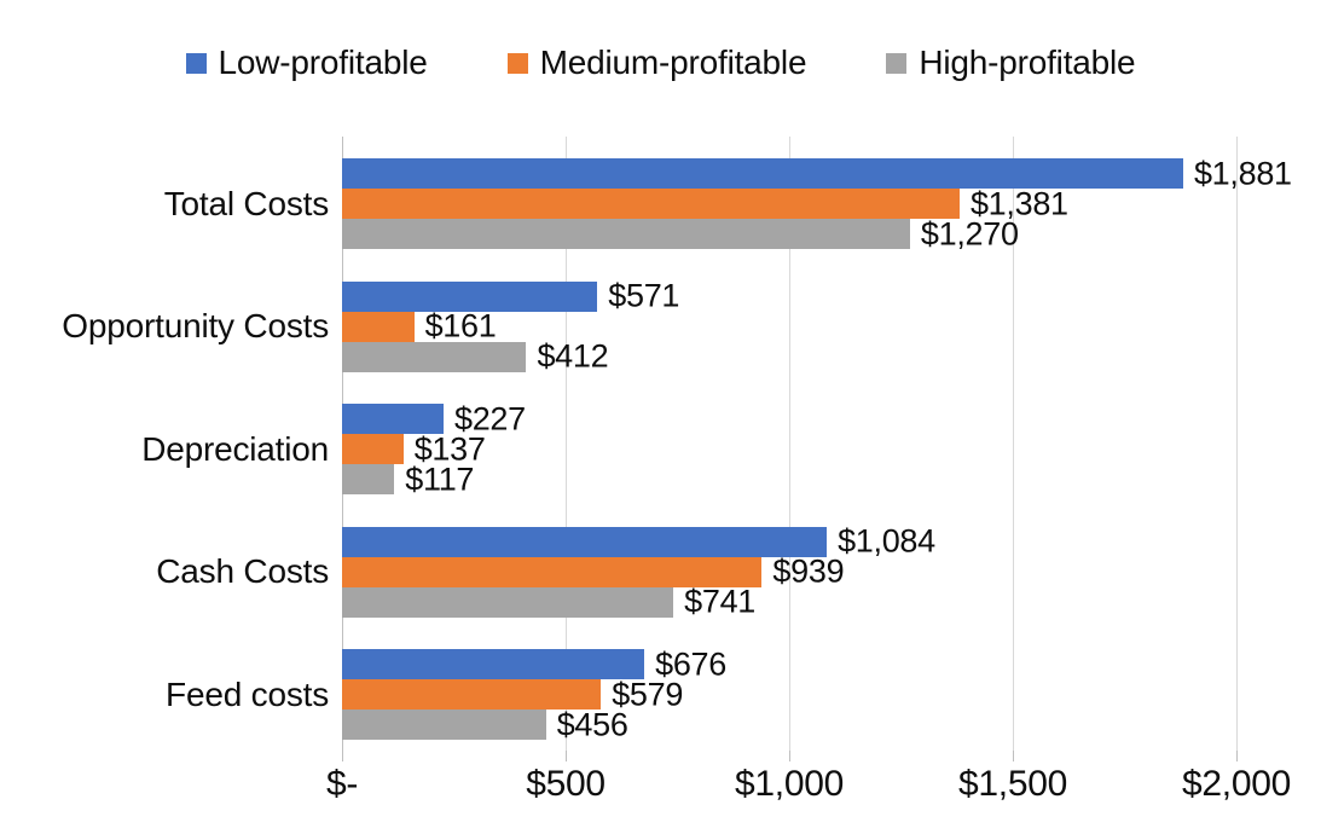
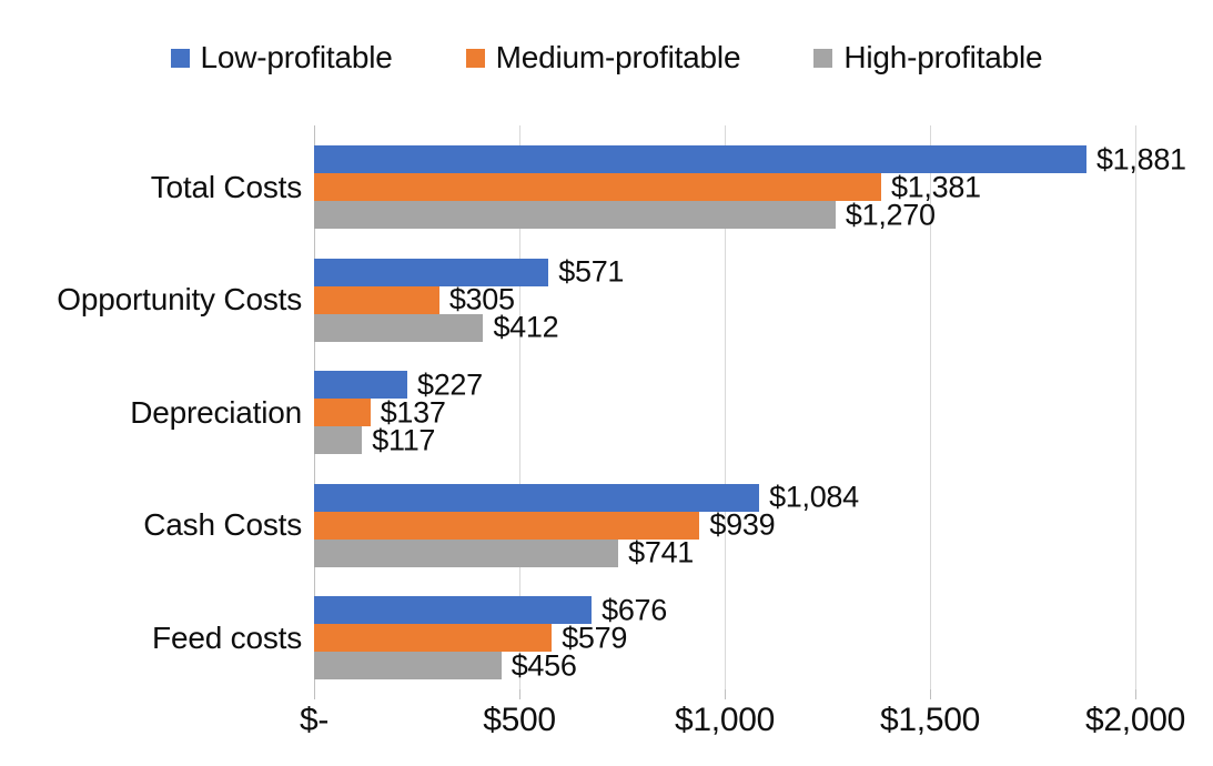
Medium-profitable/Opportunity Costs: $161 -> $305
